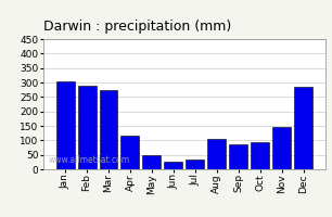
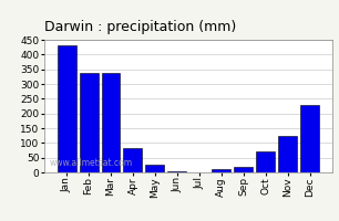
Jan: 305 -> 430
Feb: 290 -> 338
Mar: 275 -> 336
Apr: 115 -> 82
May: 50 -> 25
Jun: 25 -> 2
Jul: 35 -> 1
Aug: 105 -> 12
Sep: 85 -> 20
Oct: 95 -> 72
Nov: 145 -> 125
Dec: 285 -> 228
